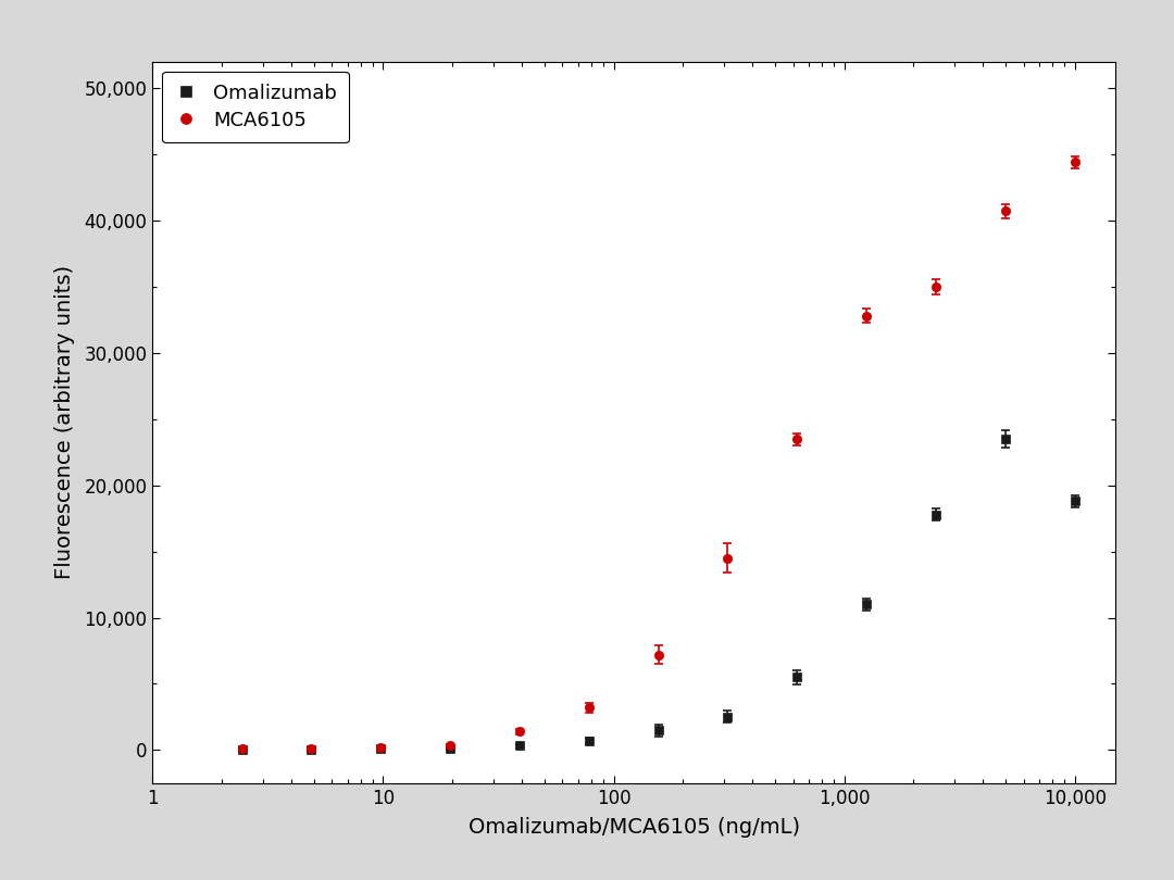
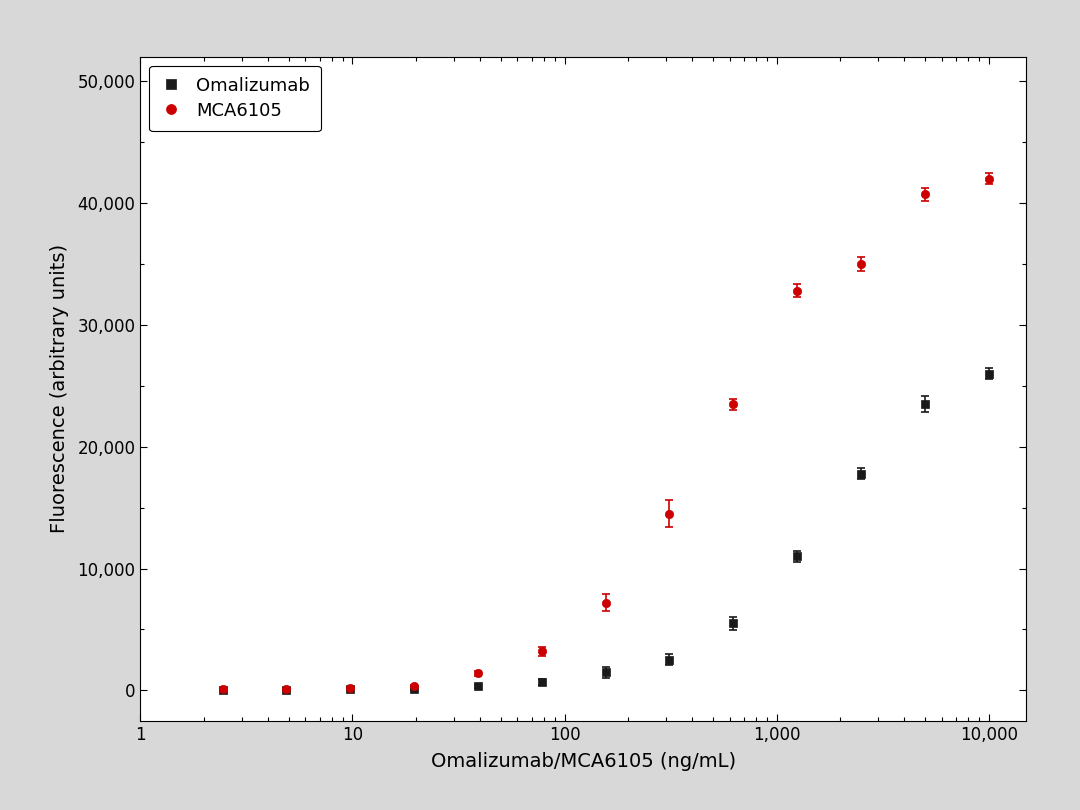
Omalizumab/10,000: 18,800 -> 26,000
MCA6105/10,000: 44,400 -> 42,000
